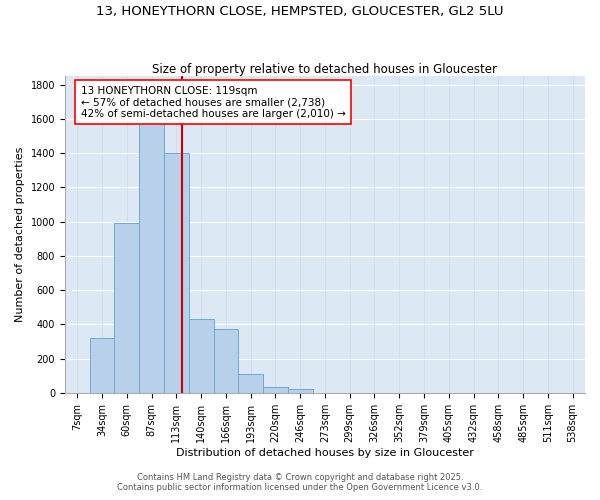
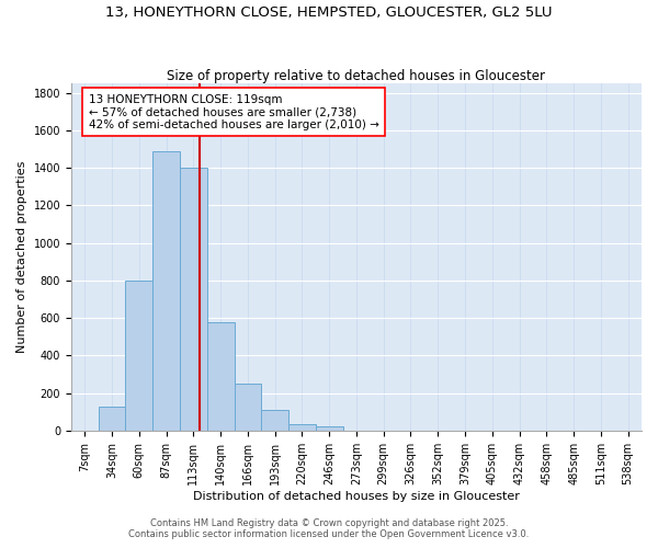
34sqm: 320 -> 130
60sqm: 990 -> 800
87sqm: 1580 -> 1490
140sqm: 430 -> 580
166sqm: 370 -> 250
